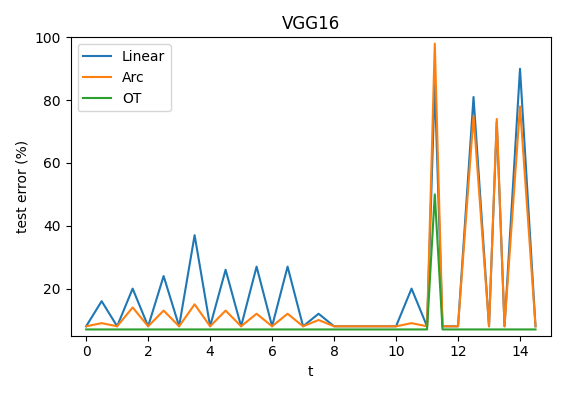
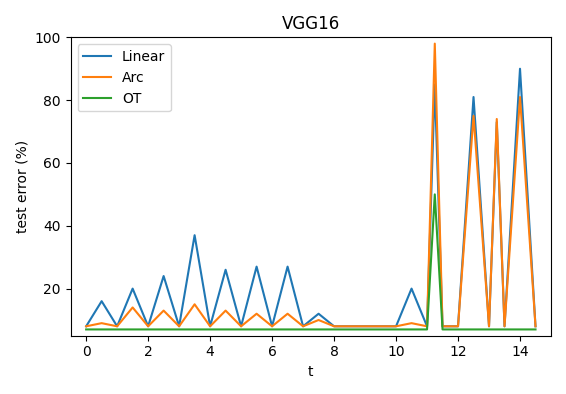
Arc/14: 78 -> 81
